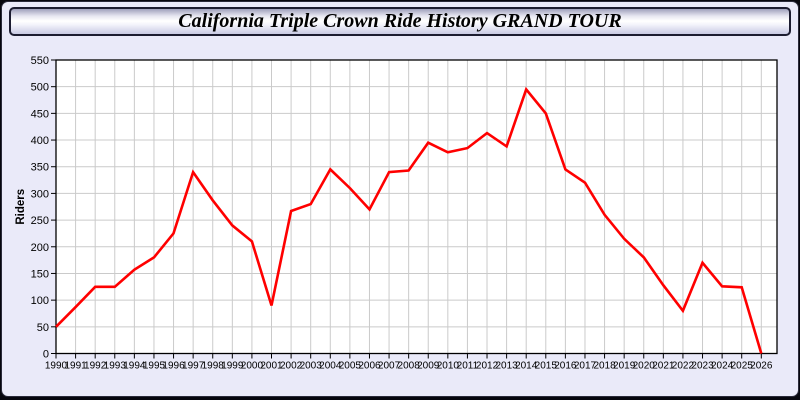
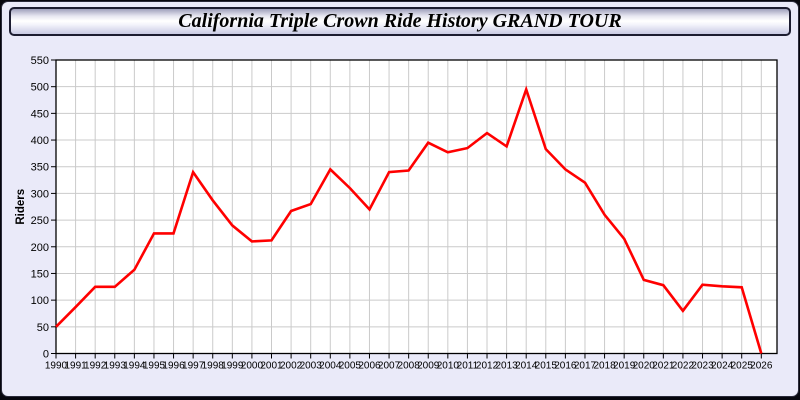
1995: 180 -> 220
2001: 90 -> 210
2015: 450 -> 380
2020: 180 -> 140
2023: 170 -> 130
